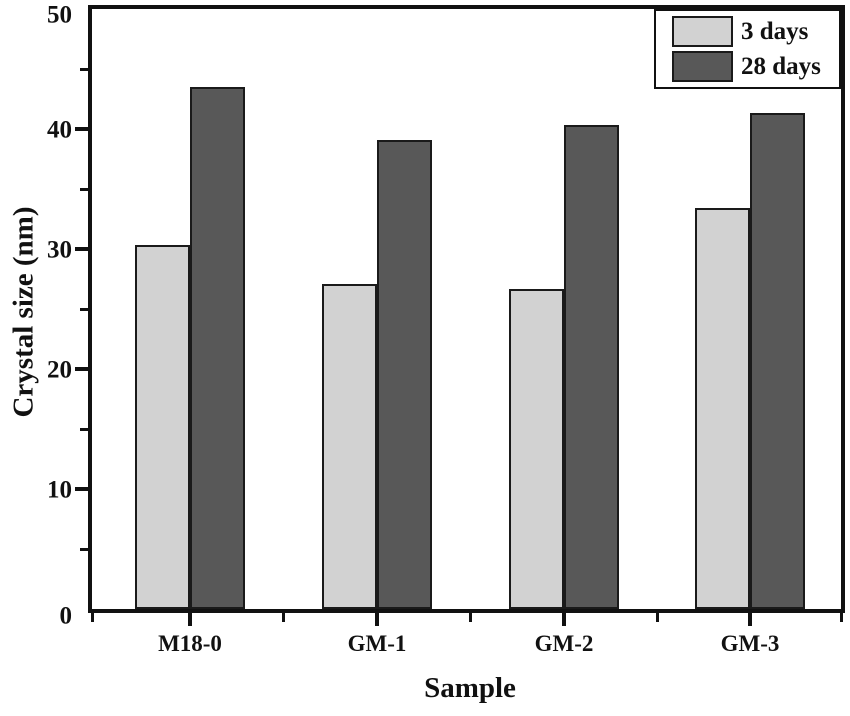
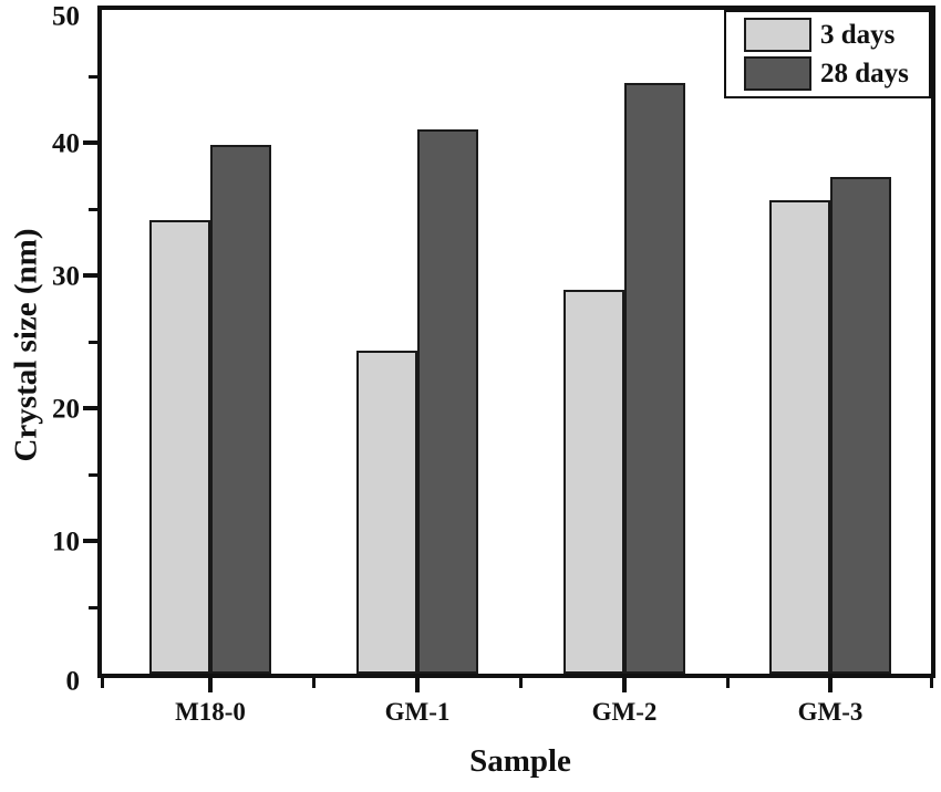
3 days/M18-0: 30.3 -> 34.2
28 days/M18-0: 43.5 -> 39.8
3 days/GM-1: 27.1 -> 24.3
28 days/GM-1: 39.1 -> 41.0
3 days/GM-2: 26.7 -> 28.9
28 days/GM-2: 40.3 -> 44.5
3 days/GM-3: 33.4 -> 35.7
28 days/GM-3: 41.3 -> 37.4
